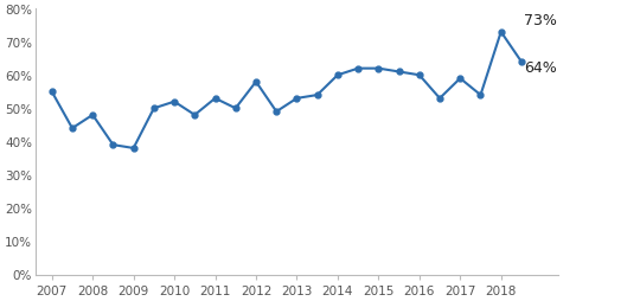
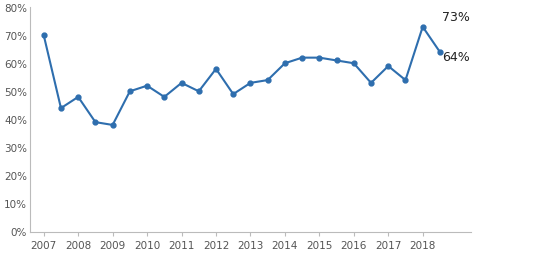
2007: 55% -> 70%
